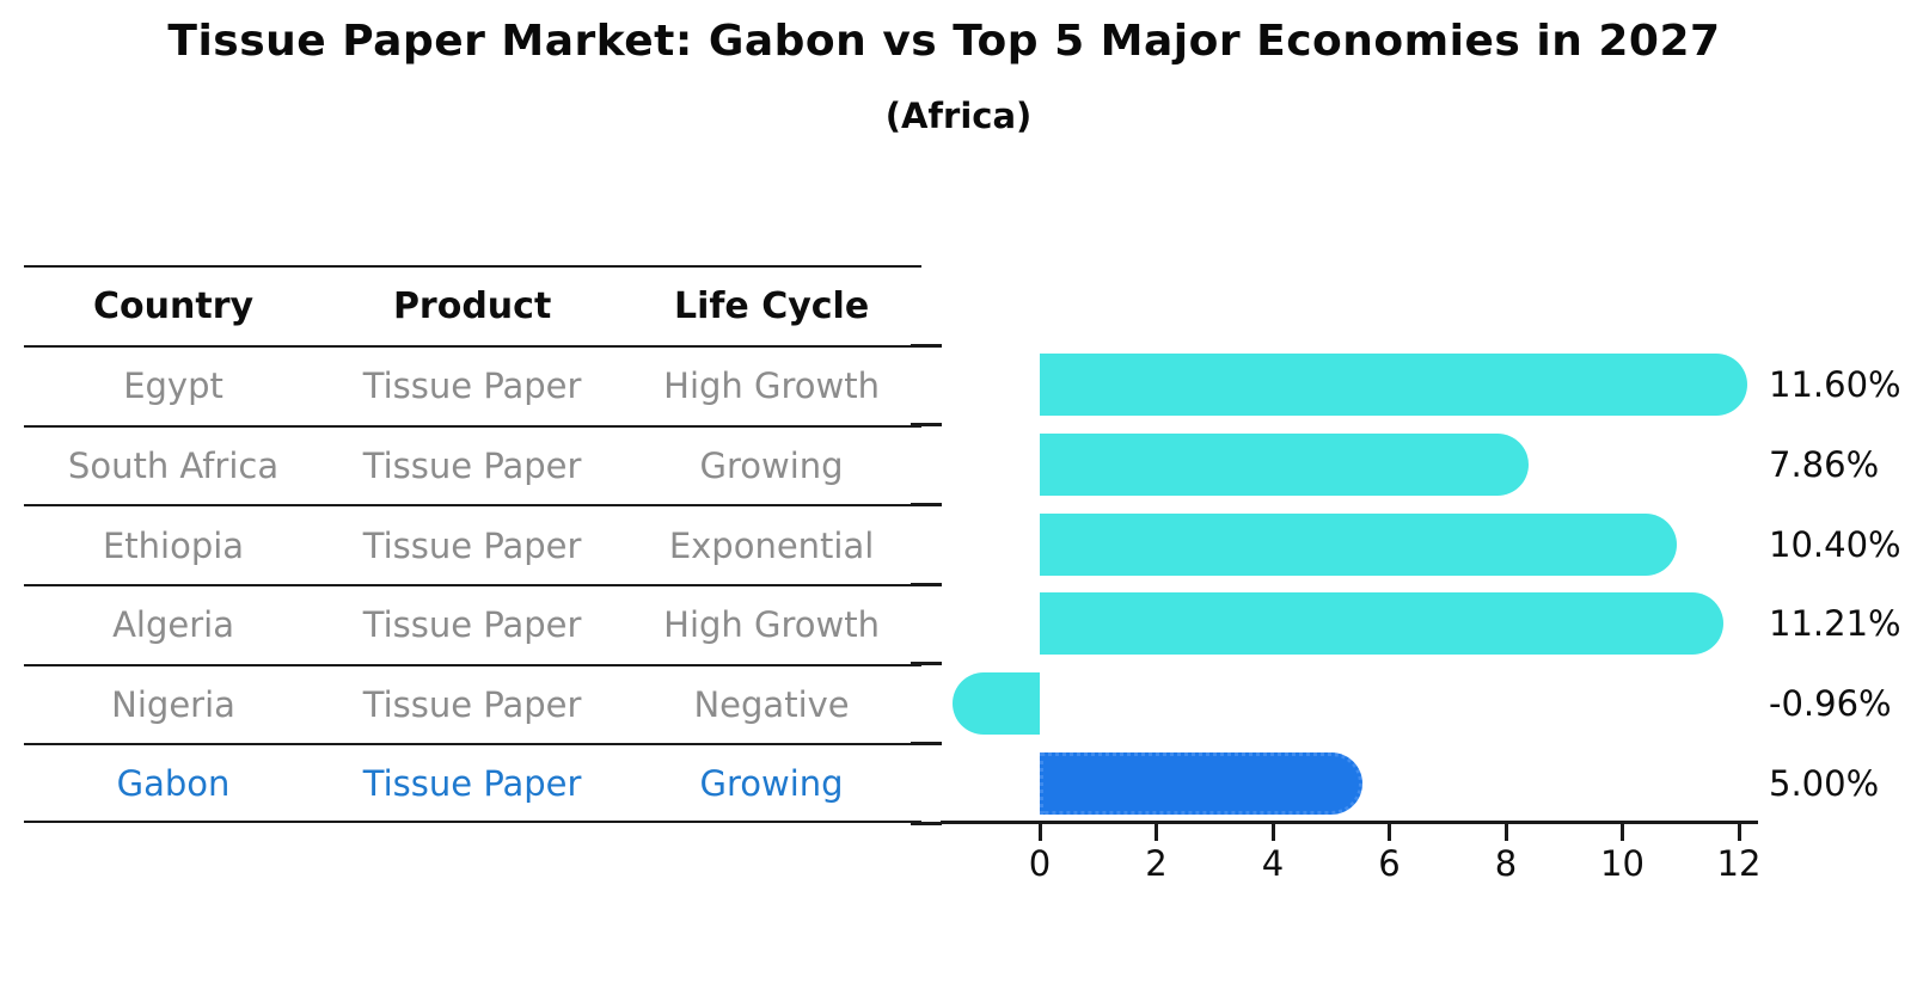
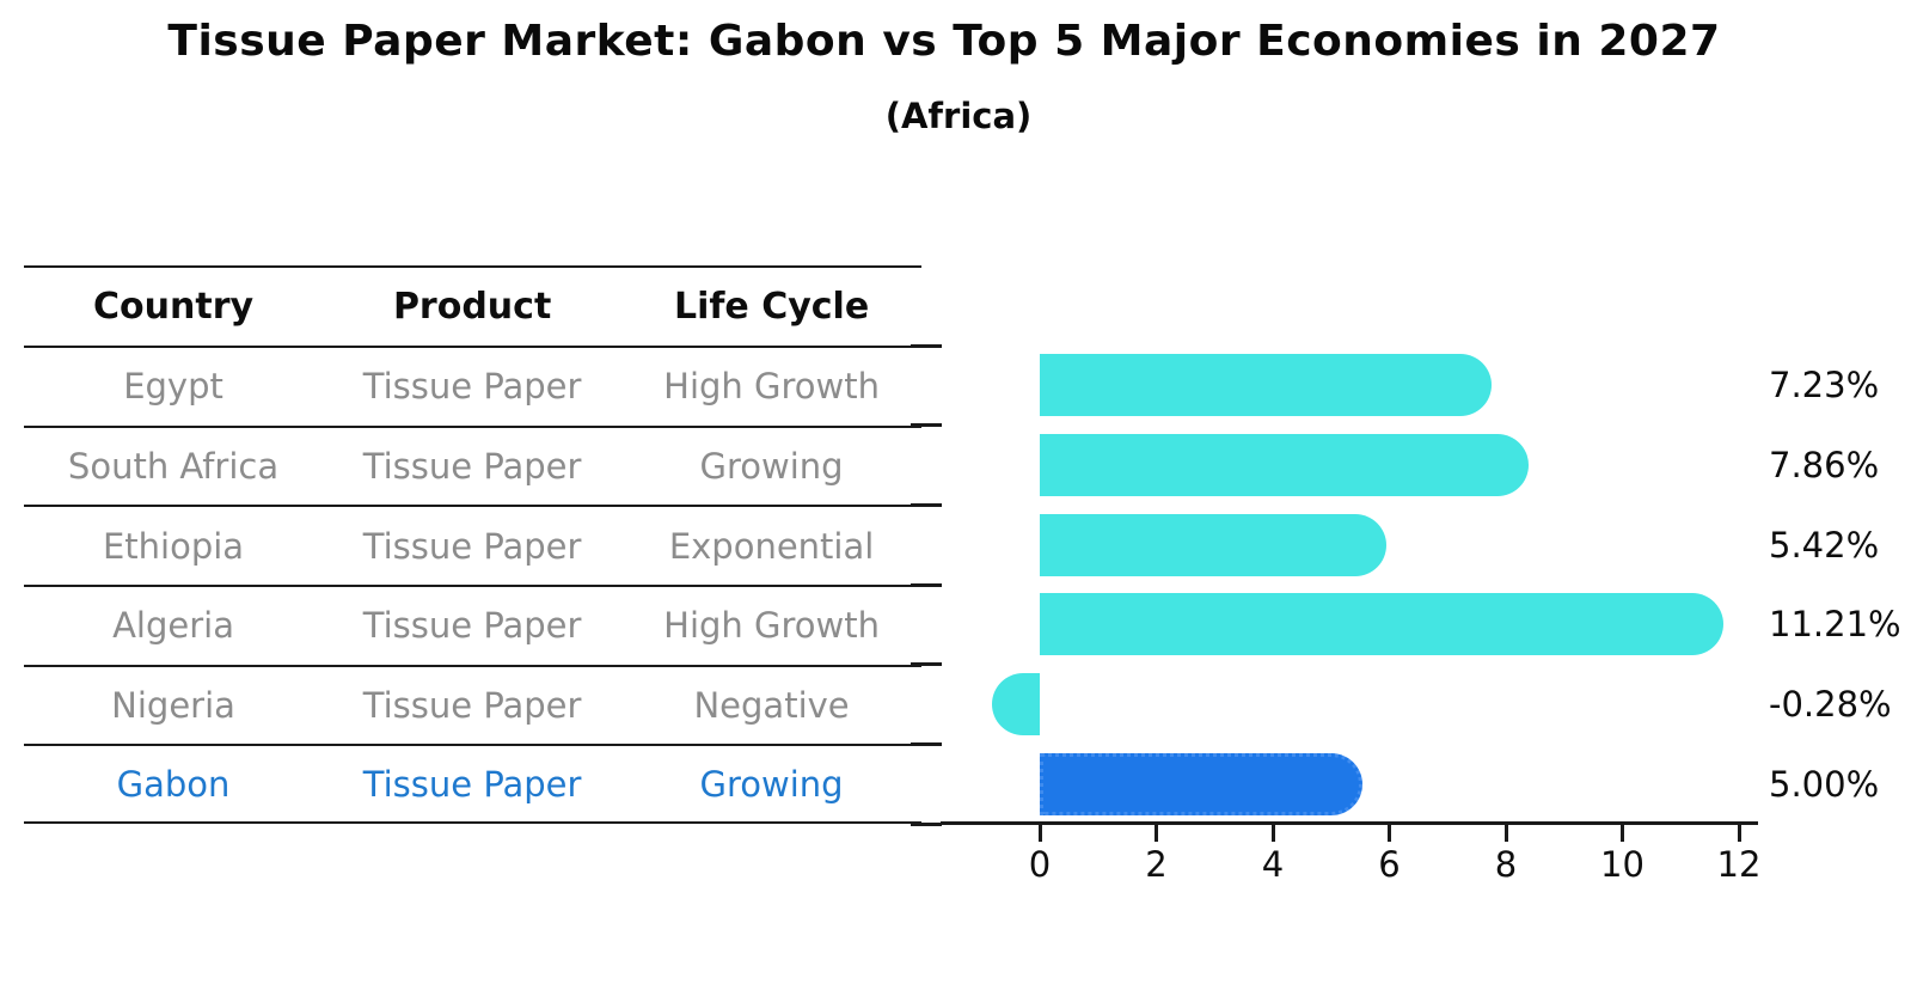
Egypt: 11.60% -> 7.23%
Ethiopia: 10.40% -> 5.42%
Nigeria: -0.96% -> -0.28%
